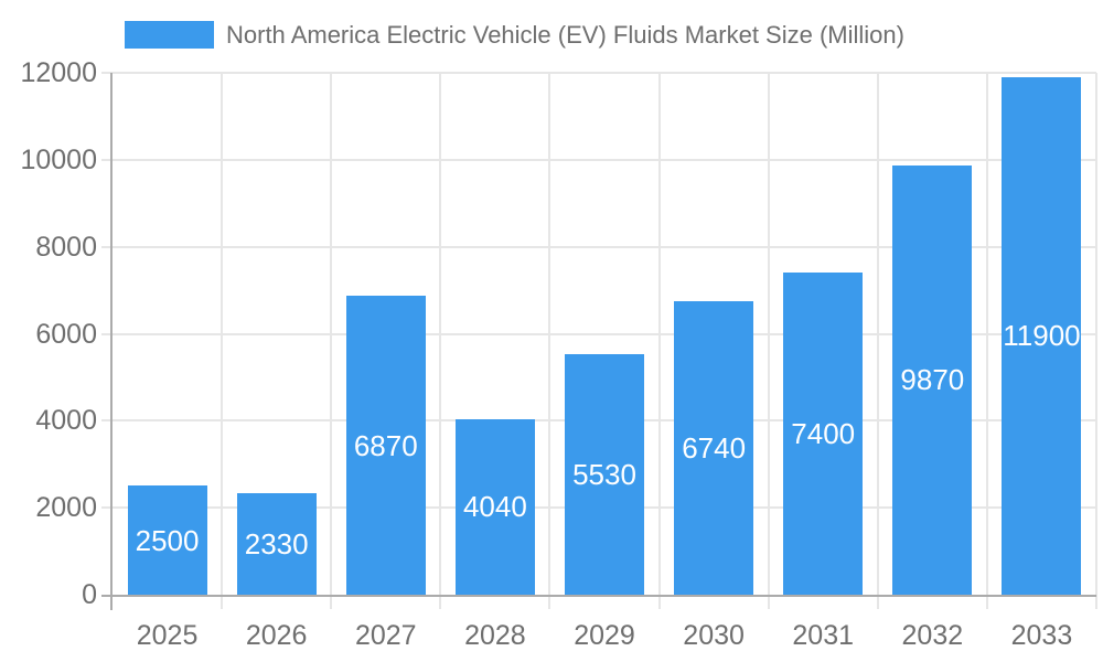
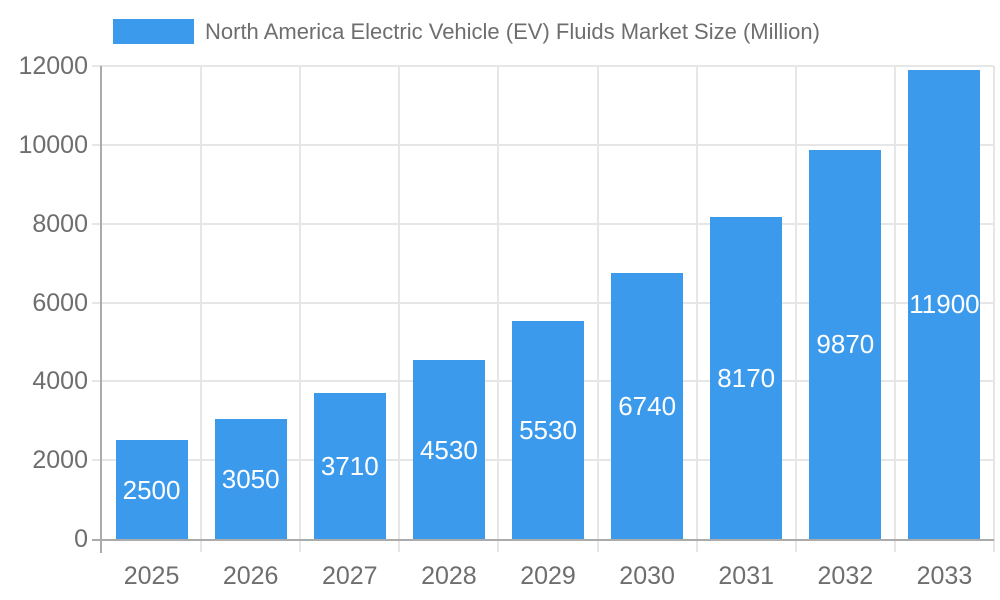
2026: 2330 -> 3050
2027: 6870 -> 3710
2028: 4040 -> 4530
2031: 7400 -> 8170
